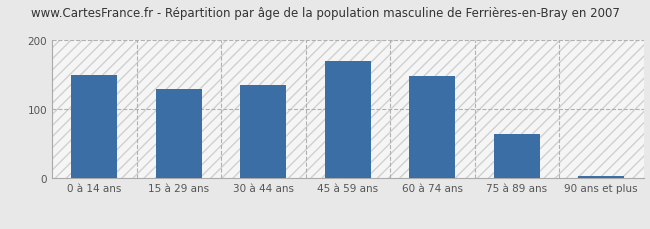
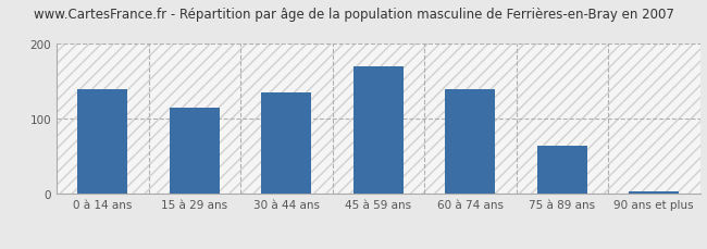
0 à 14 ans: 150 -> 140
15 à 29 ans: 130 -> 115
60 à 74 ans: 148 -> 140
